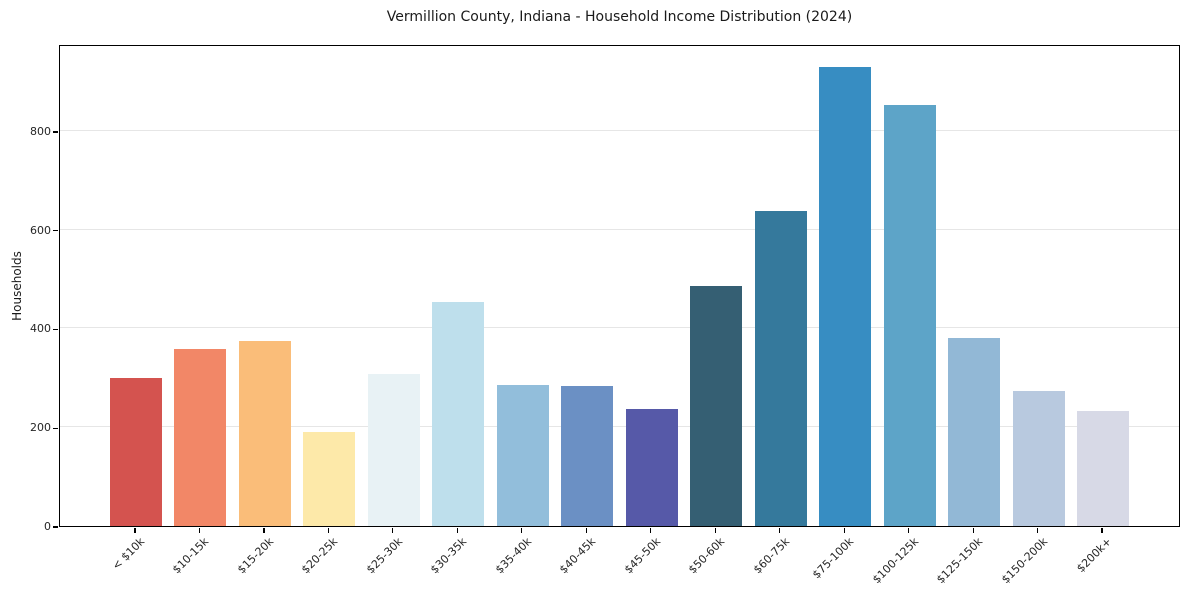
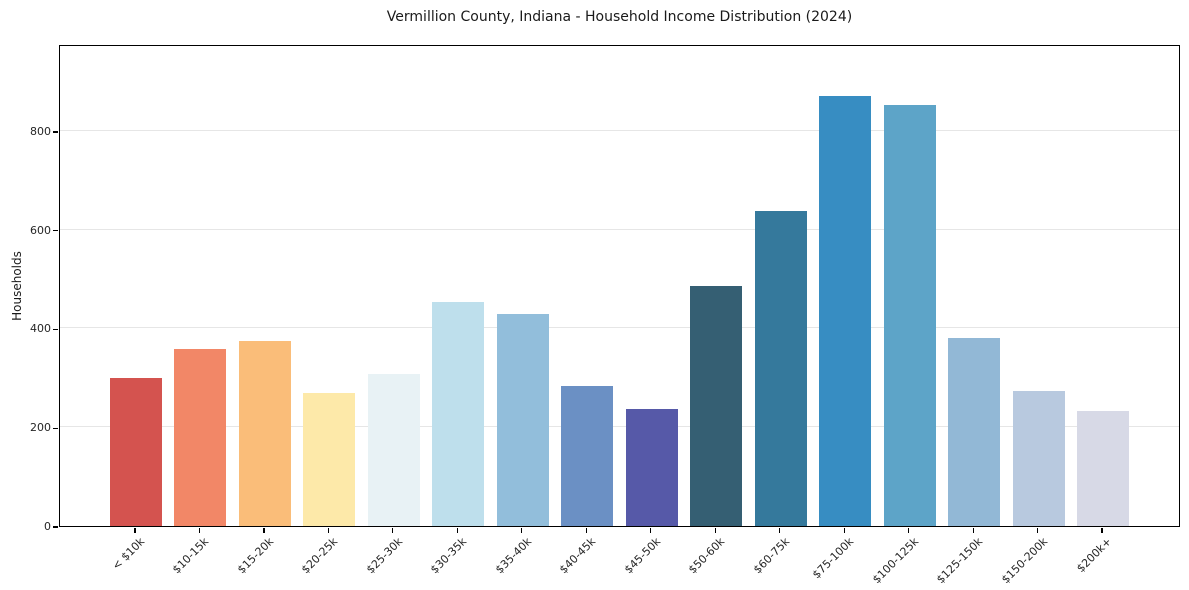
$20-25k: 190 -> 270
$35-40k: 290 -> 430
$75-100k: 930 -> 870
